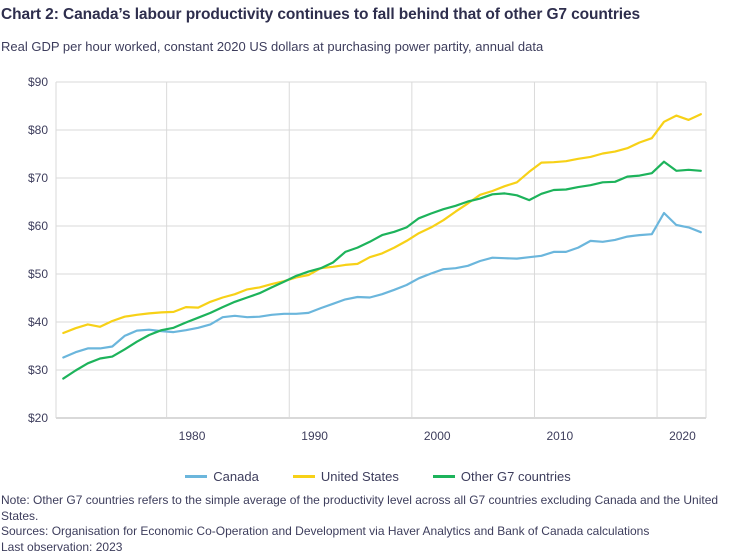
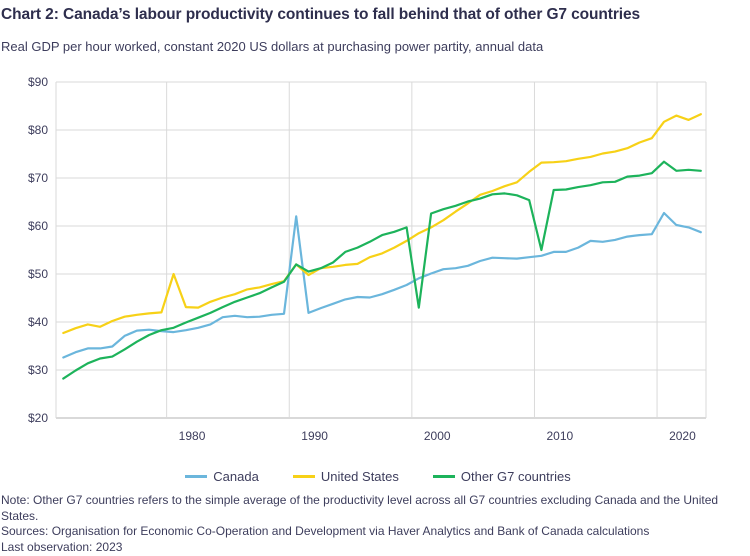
United States/1980: $42 -> $50
Canada/1990: $42 -> $62
United States/1990: $49 -> $52
Other G7 countries/1990: $50 -> $52
Other G7 countries/2000: $62 -> $43
Other G7 countries/2010: $67 -> $55
